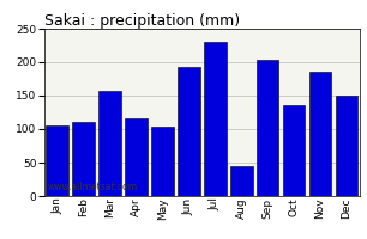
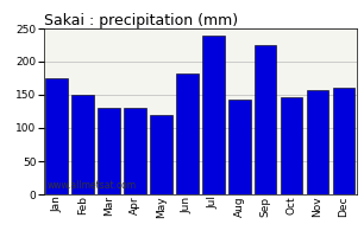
Jan: 106 -> 175
Feb: 110 -> 150
Mar: 158 -> 130
Apr: 116 -> 130
May: 104 -> 120
Jun: 192 -> 183
Jul: 230 -> 240
Aug: 44 -> 143
Sep: 204 -> 225
Oct: 136 -> 147
Nov: 186 -> 158
Dec: 150 -> 160
